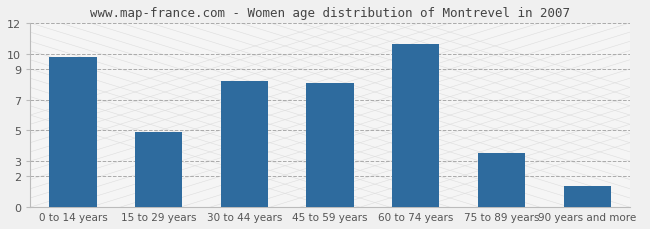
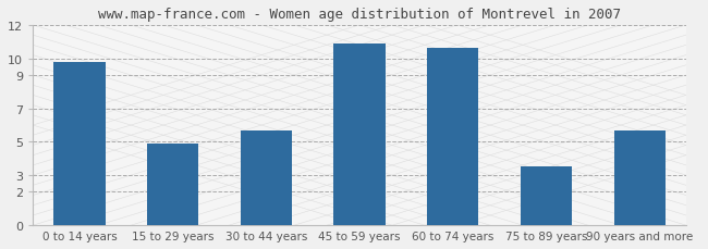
30 to 44 years: 8.2 -> 5.7
45 to 59 years: 8.1 -> 10.9
90 years and more: 1.4 -> 5.7
